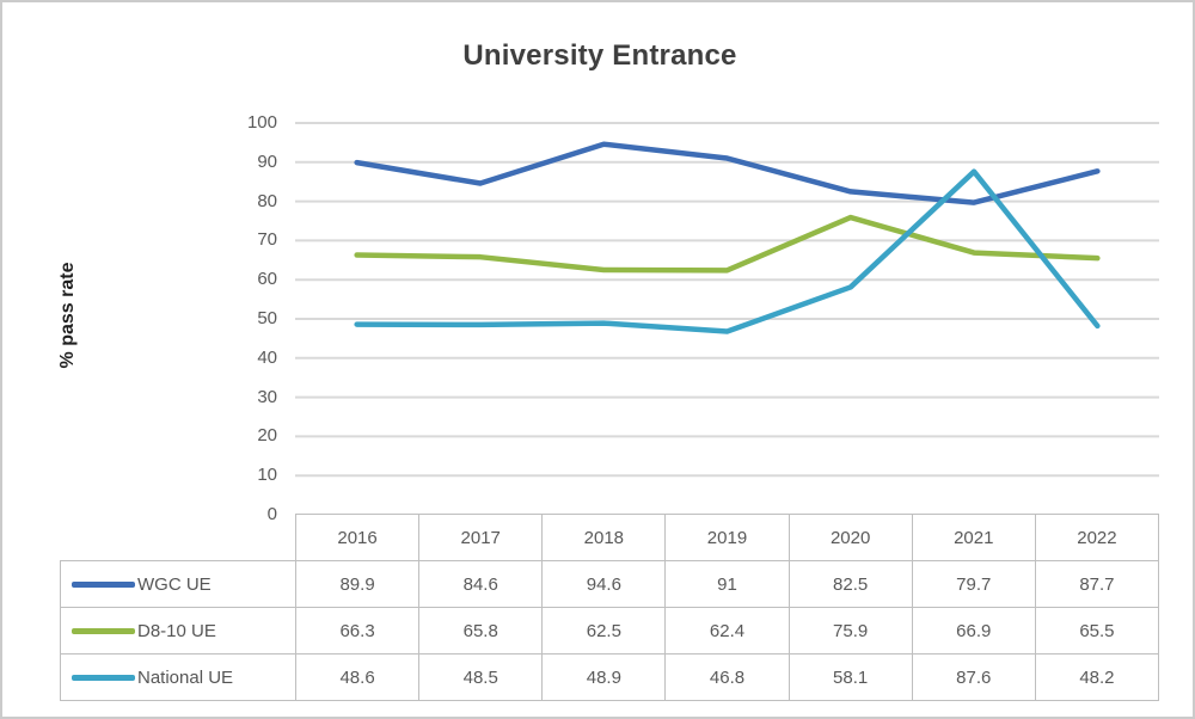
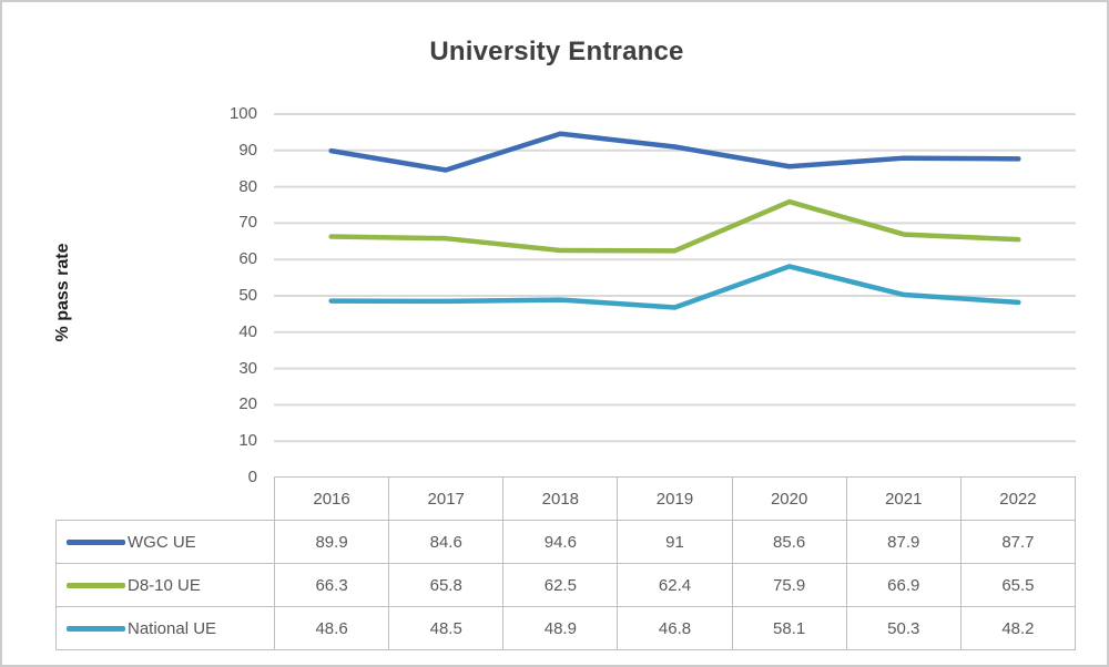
WGC UE/2020: 82.5 -> 85.6
WGC UE/2021: 79.7 -> 87.9
National UE/2021: 87.6 -> 50.3
